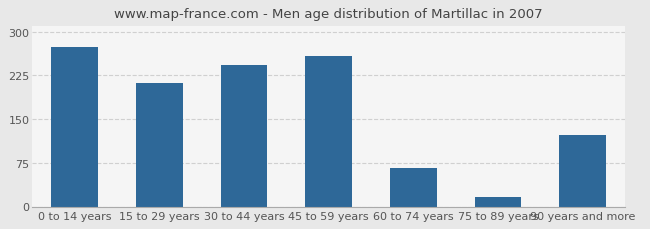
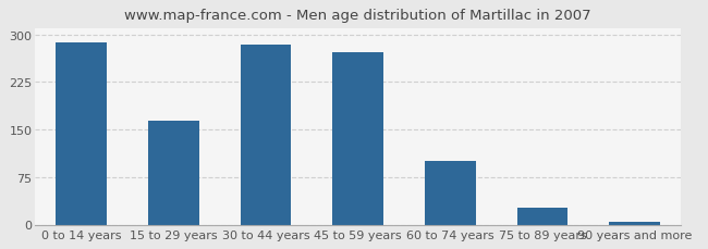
0 to 14 years: 274 -> 287
15 to 29 years: 212 -> 163
30 to 44 years: 242 -> 284
45 to 59 years: 258 -> 272
60 to 74 years: 66 -> 100
75 to 89 years: 16 -> 27
90 years and more: 122 -> 5
